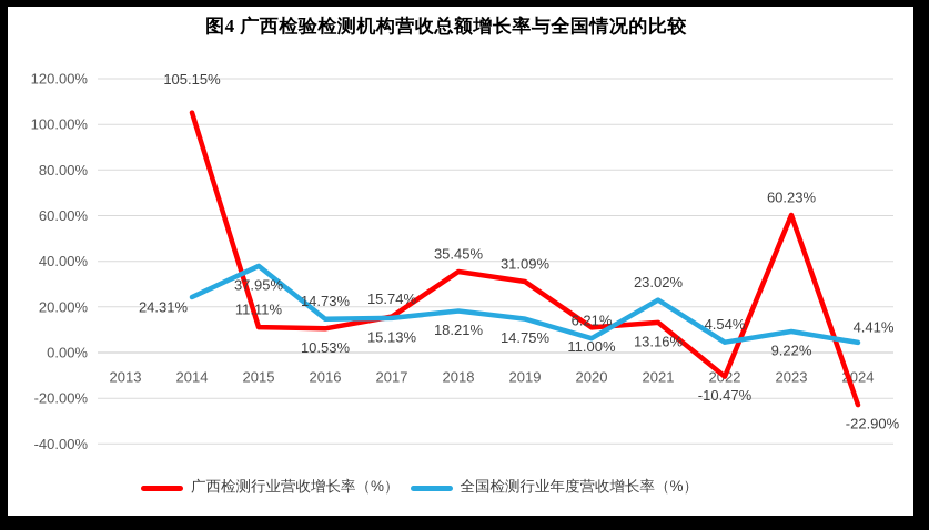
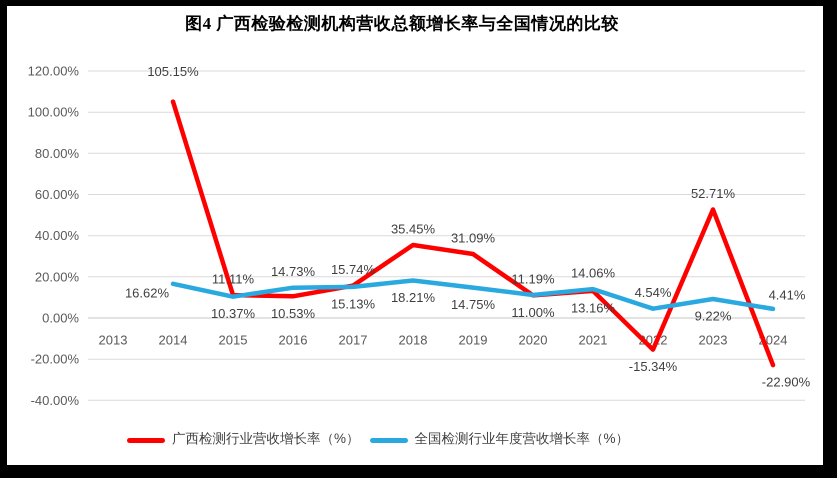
全国检测行业年度营收增长率（%）/2014: 24.31% -> 16.62%
全国检测行业年度营收增长率（%）/2015: 37.95% -> 10.37%
全国检测行业年度营收增长率（%）/2020: 6.21% -> 11.19%
全国检测行业年度营收增长率（%）/2021: 23.02% -> 14.06%
广西检测行业营收增长率（%）/2022: -10.47% -> -15.34%
广西检测行业营收增长率（%）/2023: 60.23% -> 52.71%
